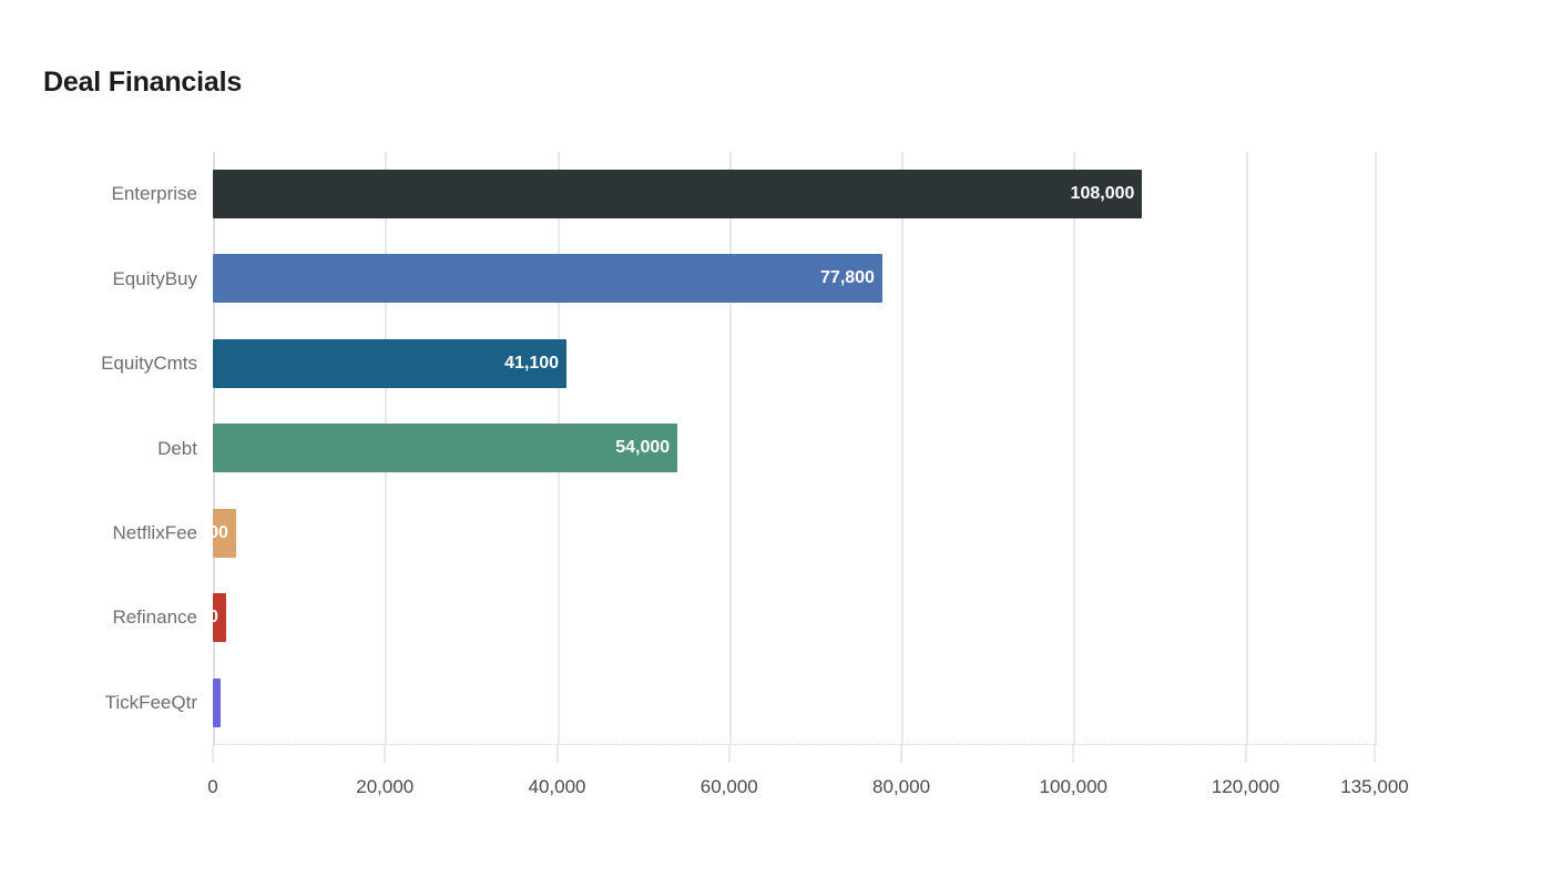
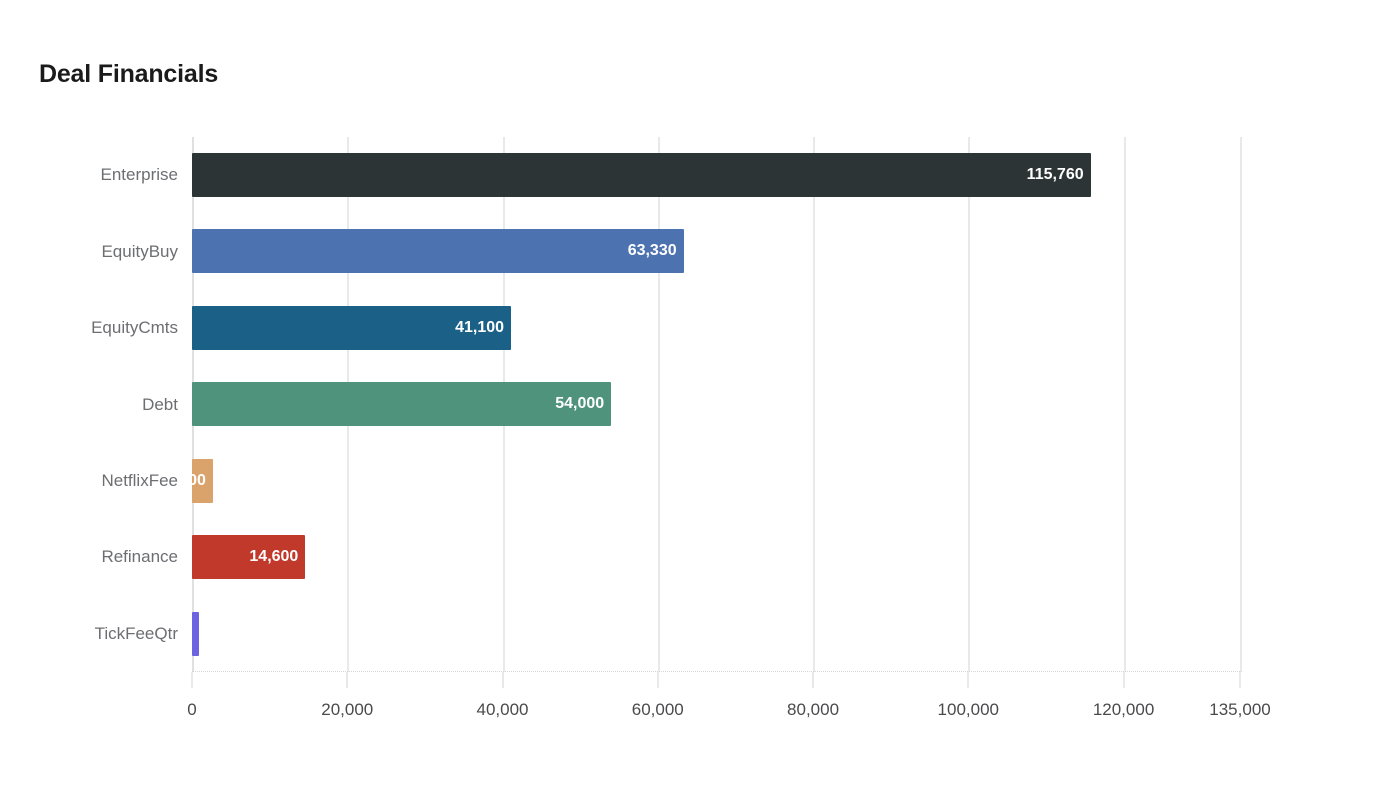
Enterprise: 108,000 -> 115,760
EquityBuy: 77,800 -> 63,330
Refinance: 1,550 -> 14,600
